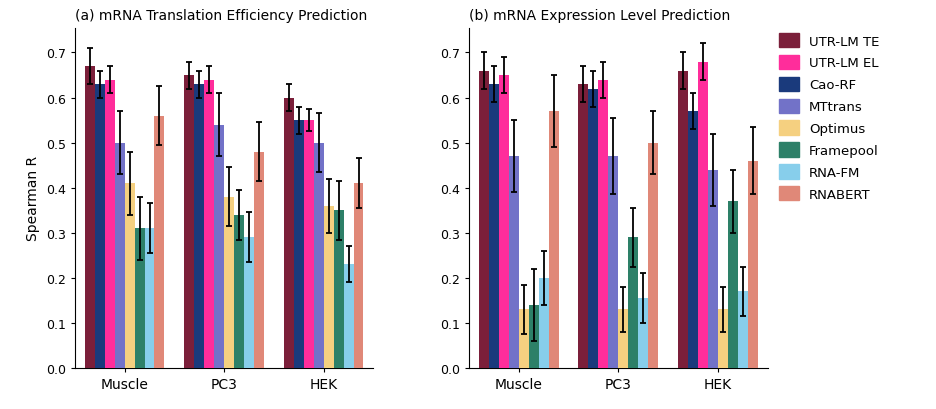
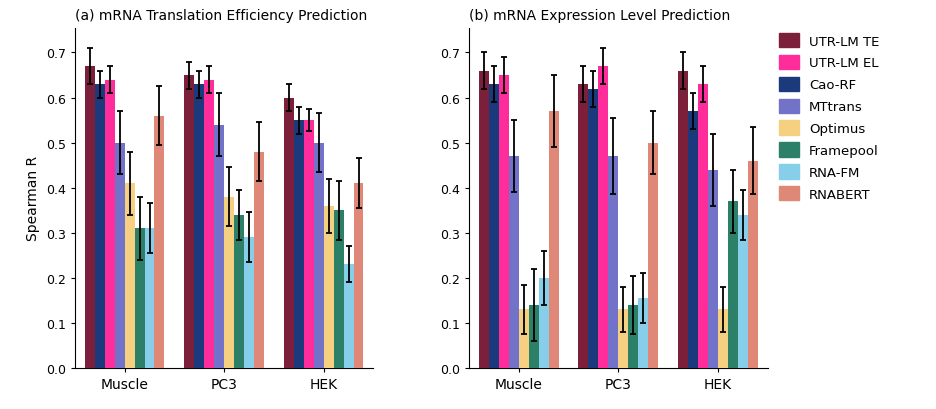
(b) mRNA Expression Level Prediction/UTR-LM EL/PC3: 0.64 -> 0.67
(b) mRNA Expression Level Prediction/Framepool/PC3: 0.29 -> 0.14
(b) mRNA Expression Level Prediction/UTR-LM EL/HEK: 0.68 -> 0.63
(b) mRNA Expression Level Prediction/RNA-FM/HEK: 0.170 -> 0.340
